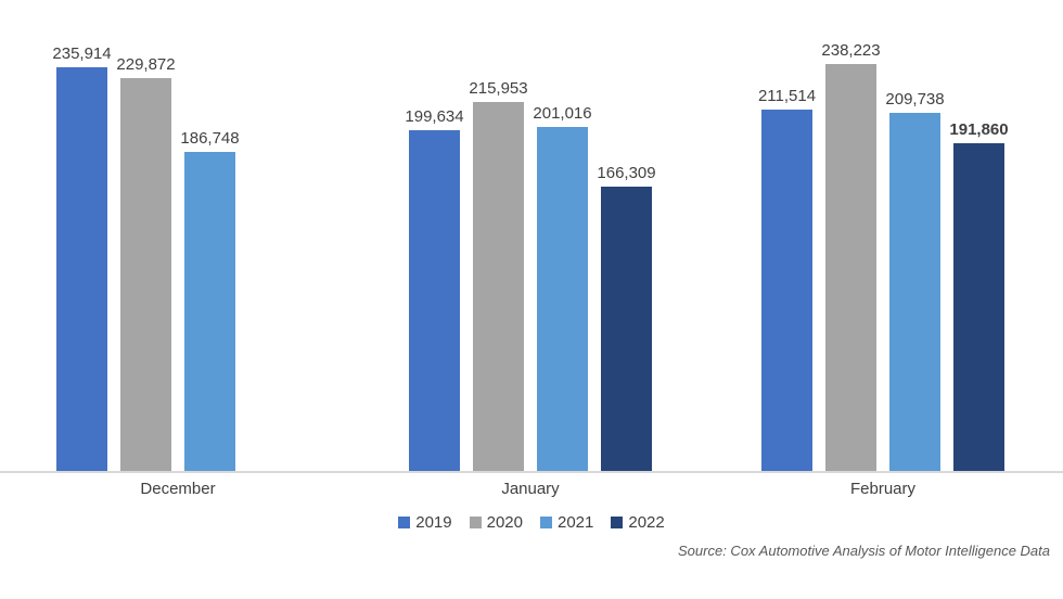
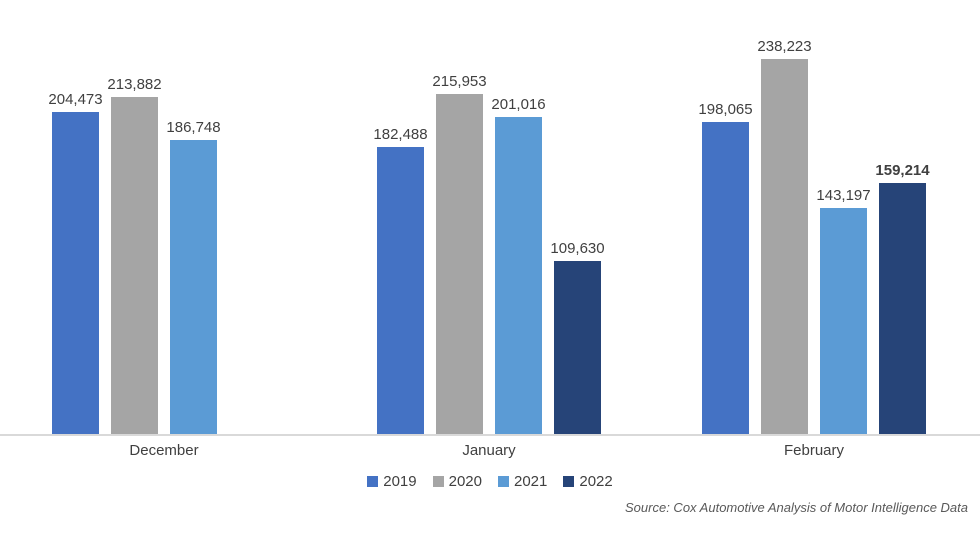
2019/December: 235,914 -> 204,473
2020/December: 229,872 -> 213,882
2019/January: 199,634 -> 182,488
2022/January: 166,309 -> 109,630
2019/February: 211,514 -> 198,065
2021/February: 209,738 -> 143,197
2022/February: 191,860 -> 159,214
